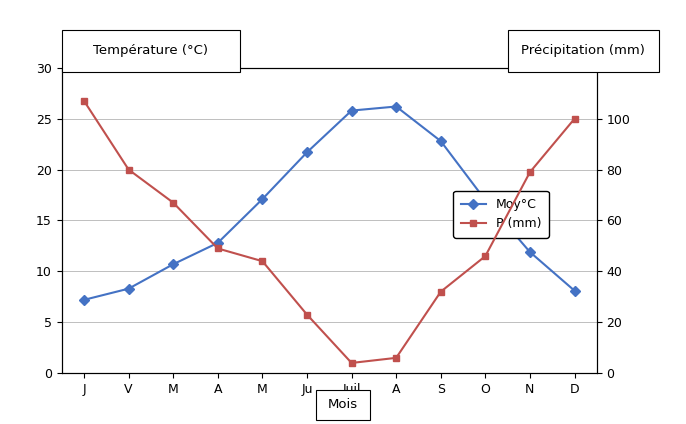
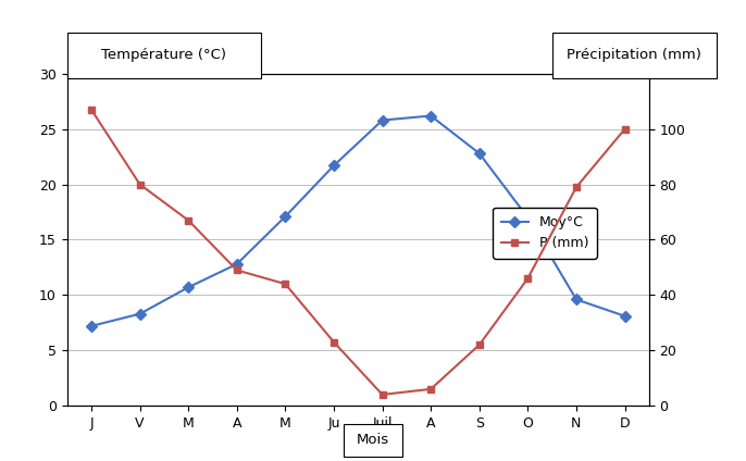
P (mm)/S: 32 -> 22
Moy°C/N: 11.9 -> 9.6
